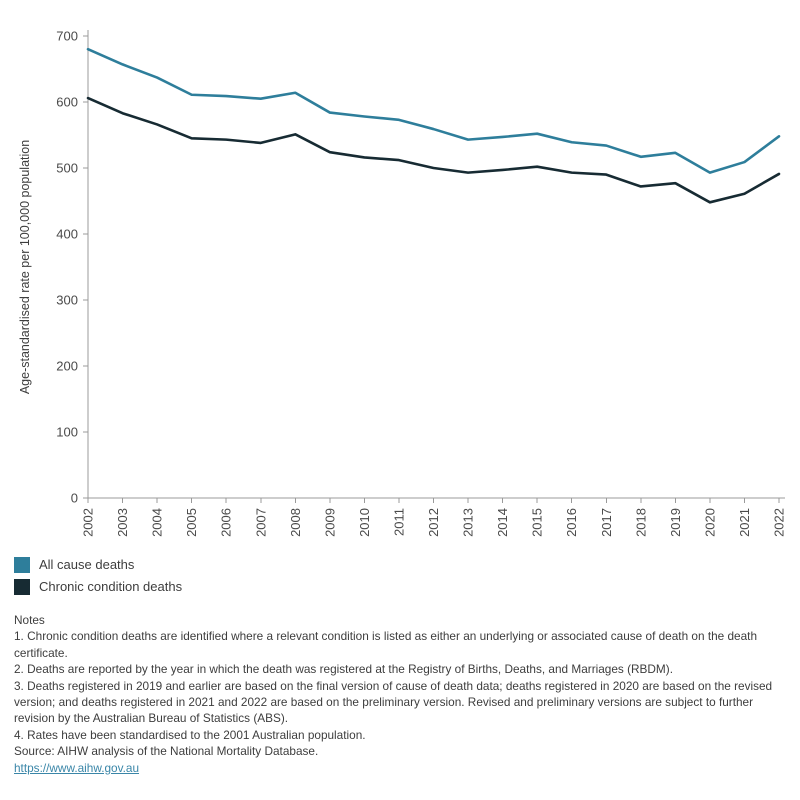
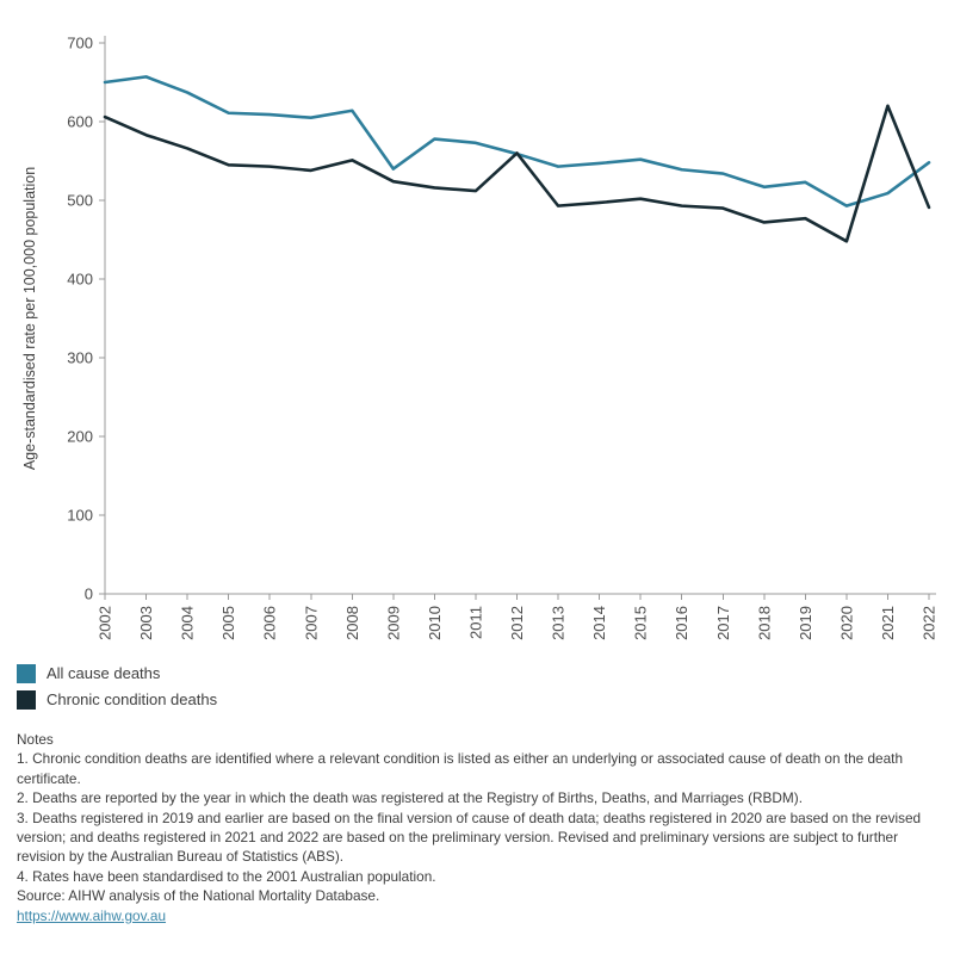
All cause deaths/2002: 680 -> 650
All cause deaths/2009: 580 -> 540
Chronic condition deaths/2012: 500 -> 560
Chronic condition deaths/2021: 460 -> 620
